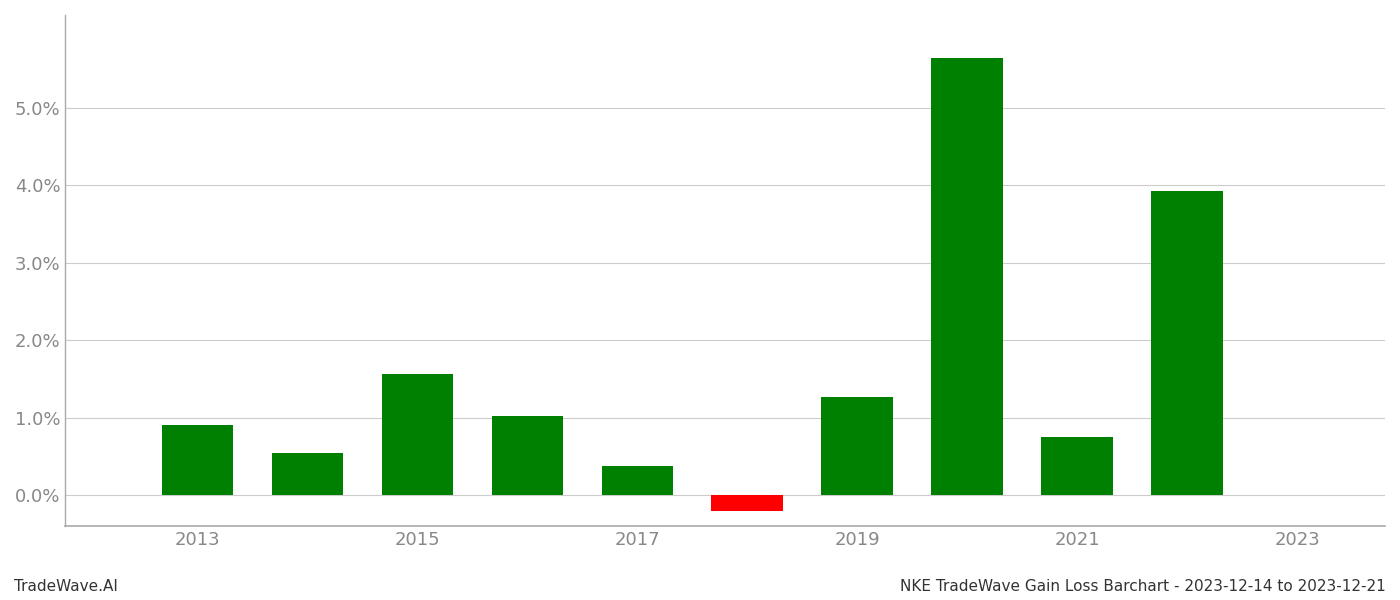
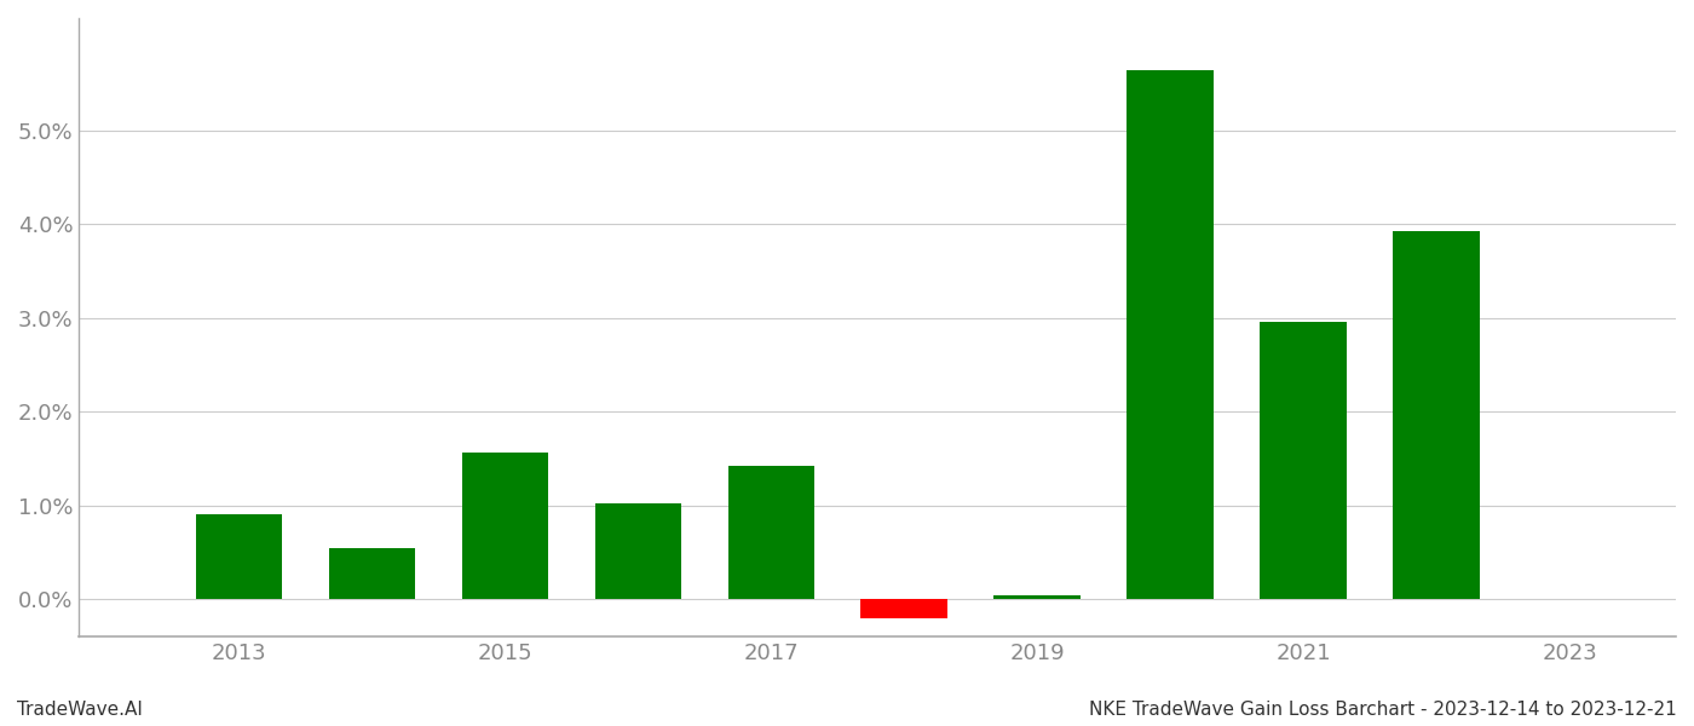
2017: 0.38% -> 1.42%
2019: 1.27% -> 0.04%
2021: 0.75% -> 2.96%
